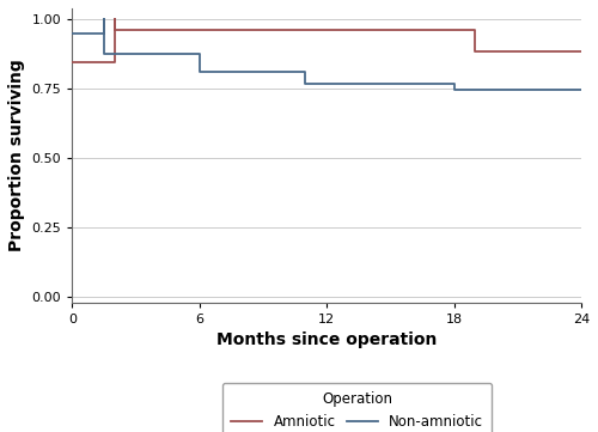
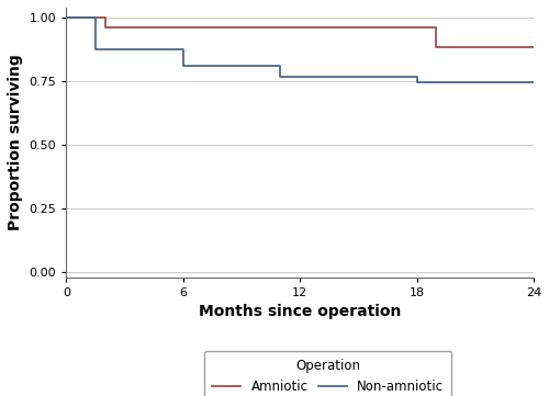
Amniotic/0: 0.845 -> 1.000
Non-amniotic/0: 0.950 -> 1.000
